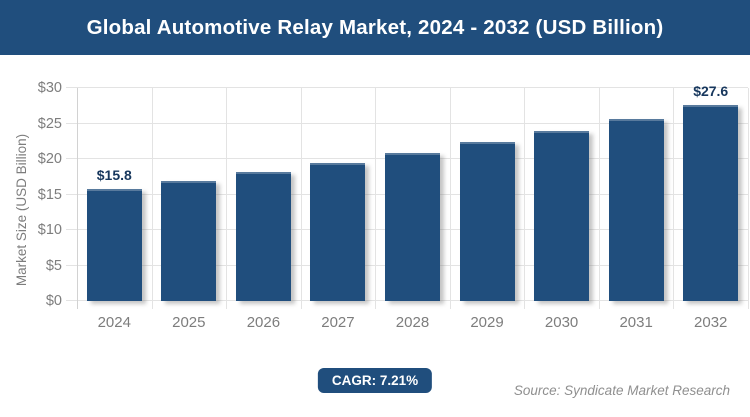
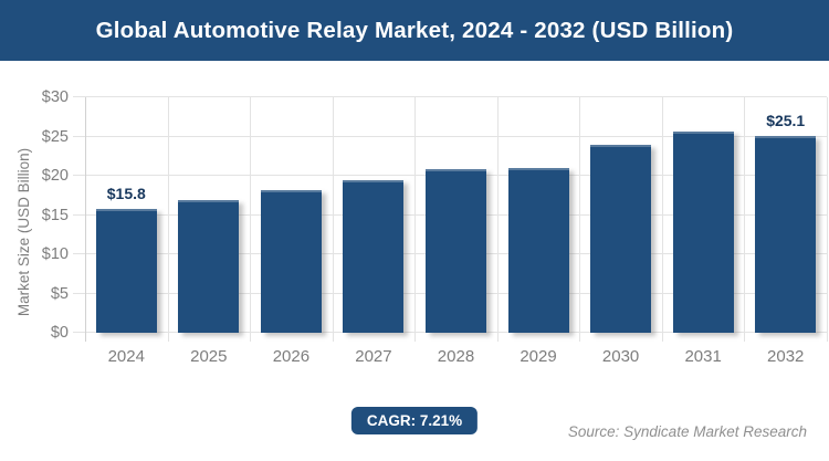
2029: $22 -> $21
2032: $27.6 -> $25.1
